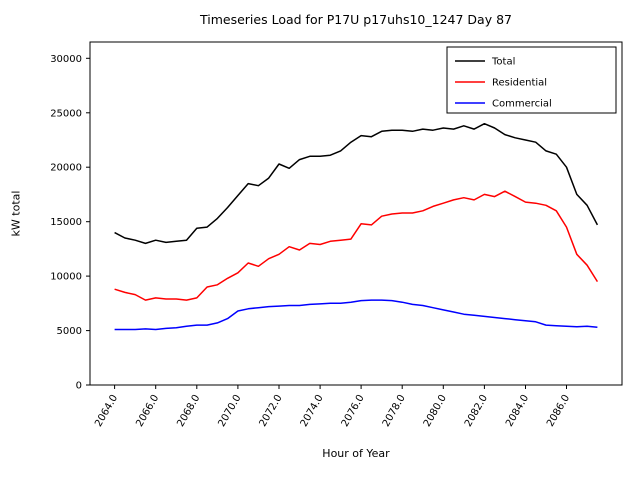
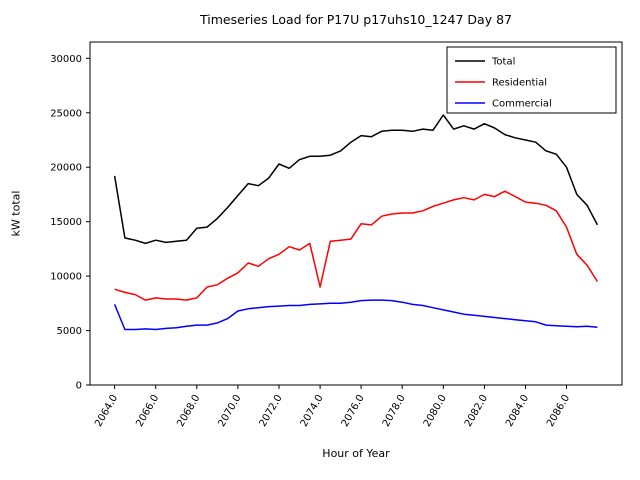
Total/2064.0: 14000 -> 19200
Commercial/2064.0: 5100 -> 7400
Residential/2074.0: 12900 -> 9000
Total/2080.0: 23600 -> 24800
